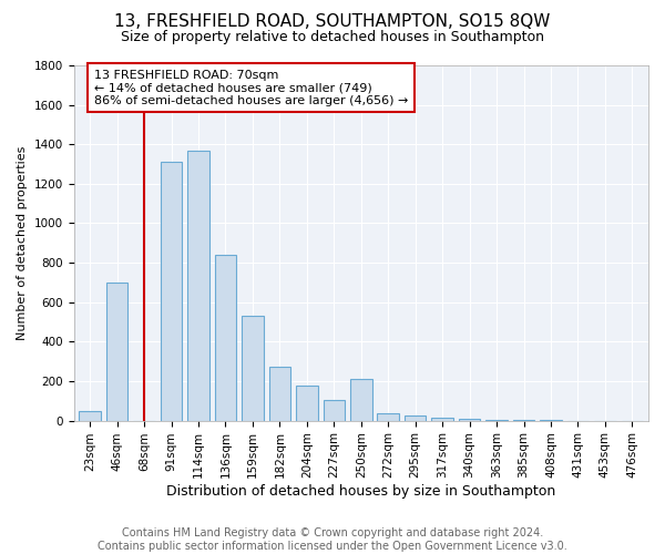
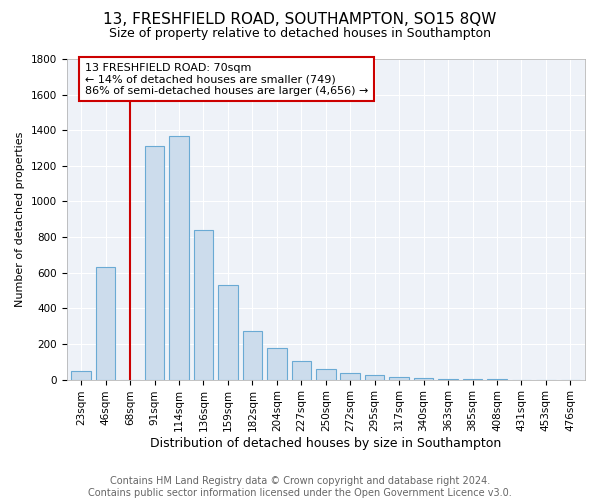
46sqm: 700 -> 630
250sqm: 210 -> 60
